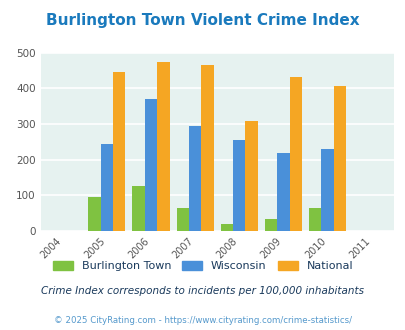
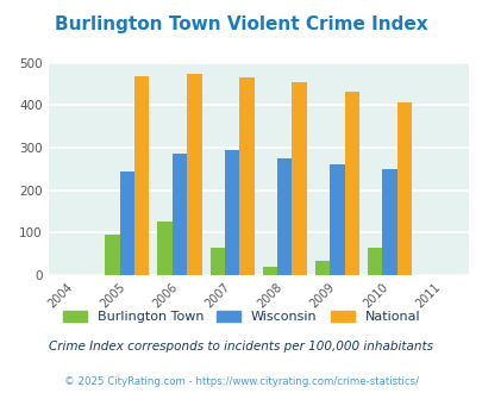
National/2005: 445 -> 469
Wisconsin/2006: 370 -> 285
Wisconsin/2008: 255 -> 275
National/2008: 310 -> 455
Wisconsin/2009: 220 -> 260
Wisconsin/2010: 230 -> 250
